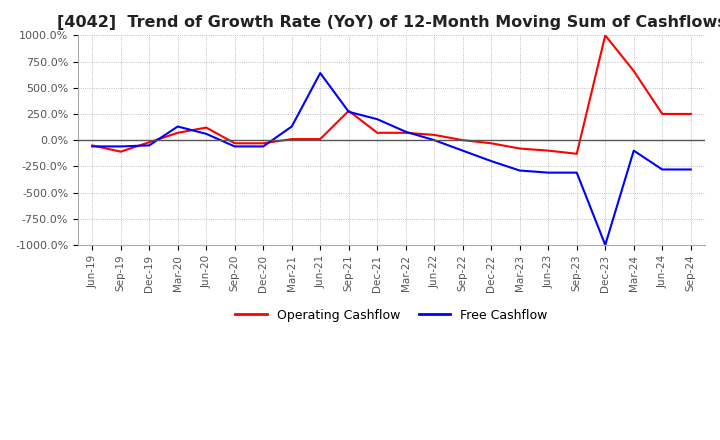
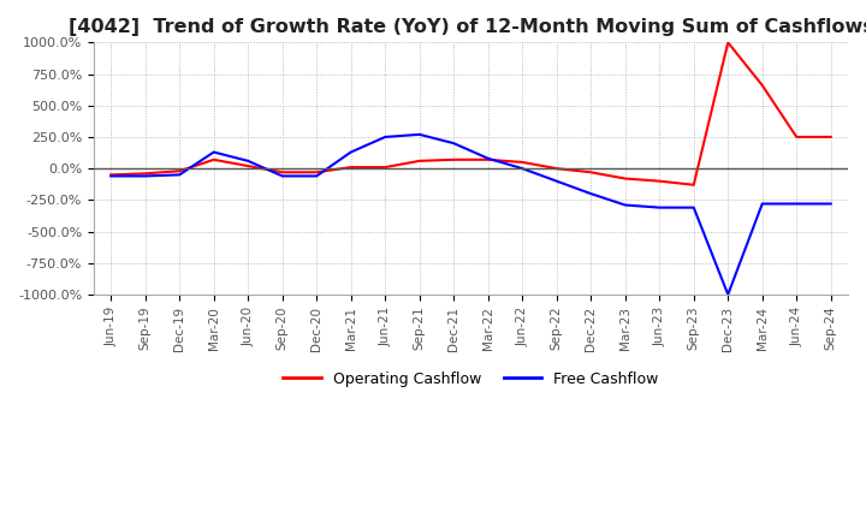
Operating Cashflow/Sep-19: -110% -> -40%
Operating Cashflow/Jun-20: 120% -> 20%
Free Cashflow/Jun-21: 640% -> 250%
Operating Cashflow/Sep-21: 280% -> 60%
Free Cashflow/Mar-24: -100% -> -280%
